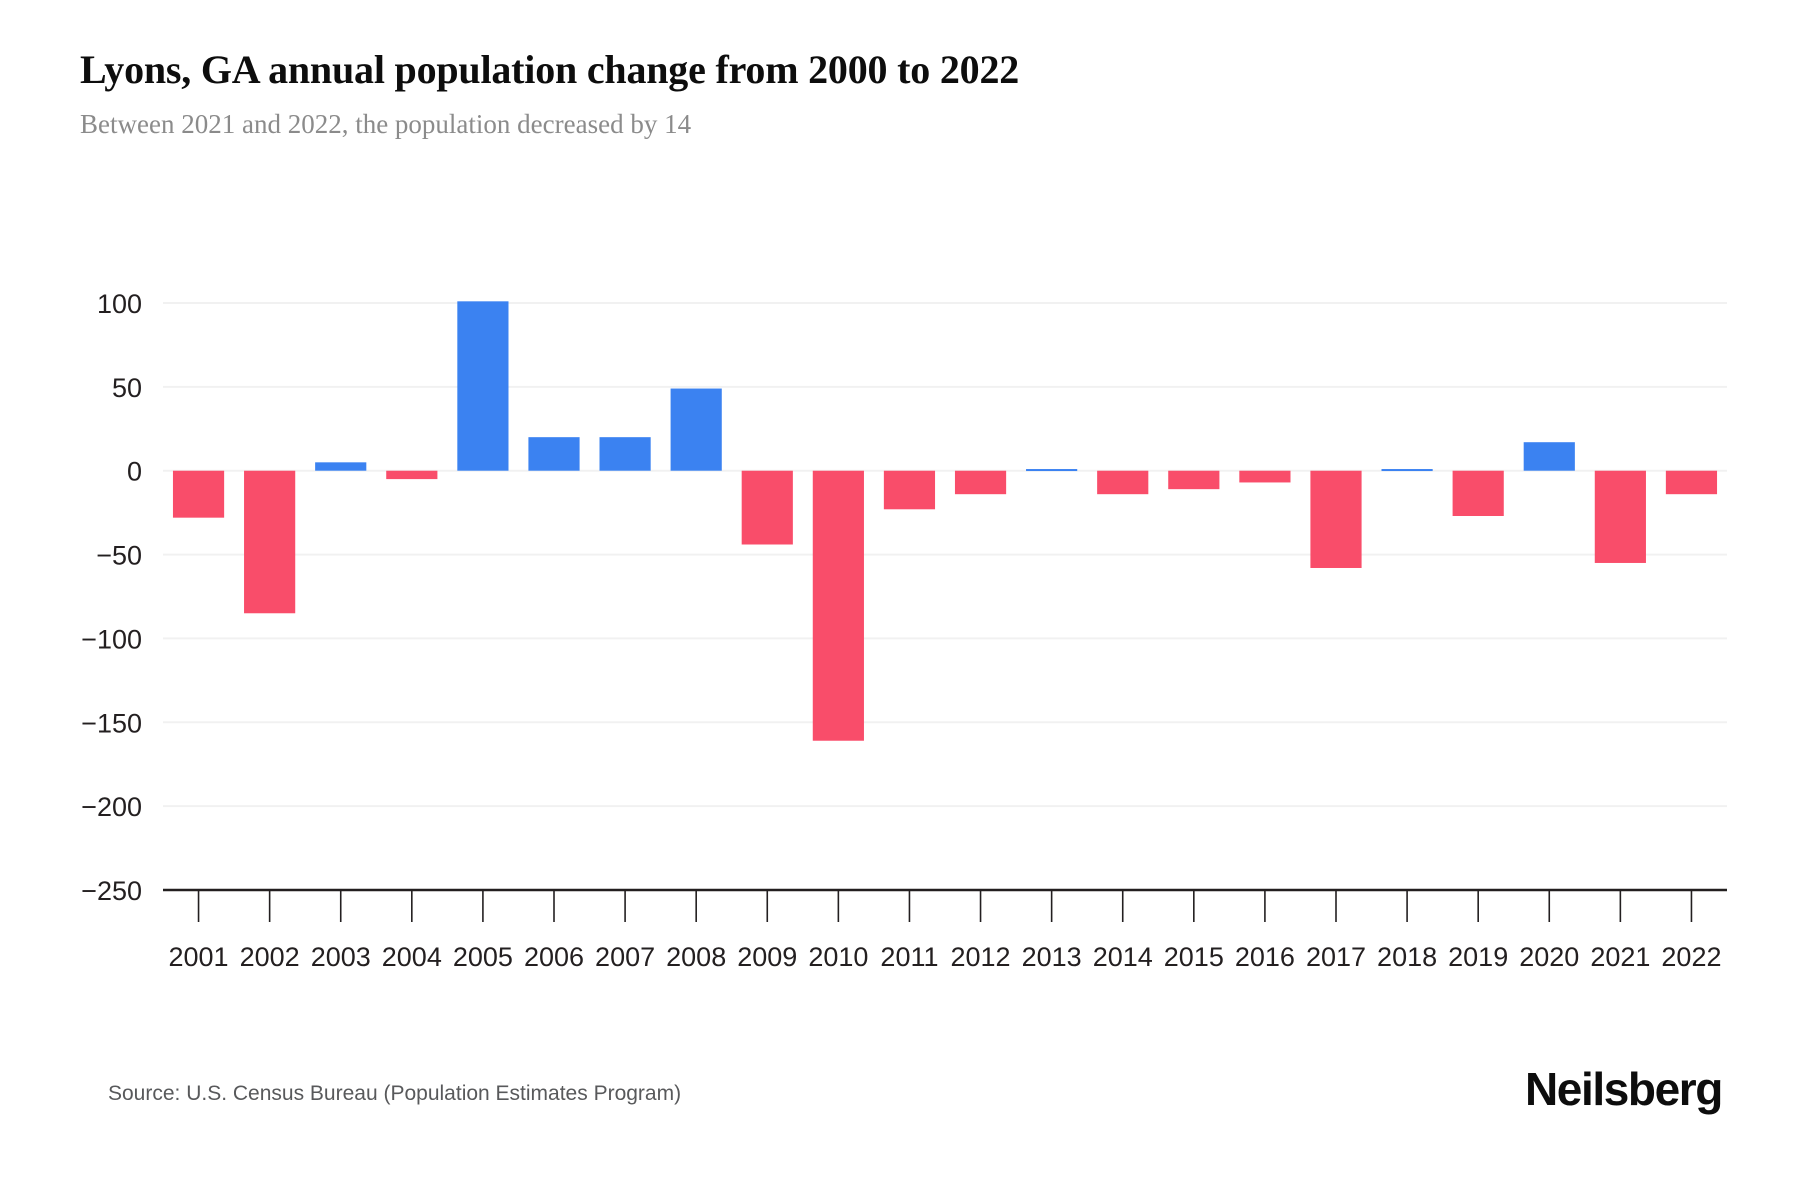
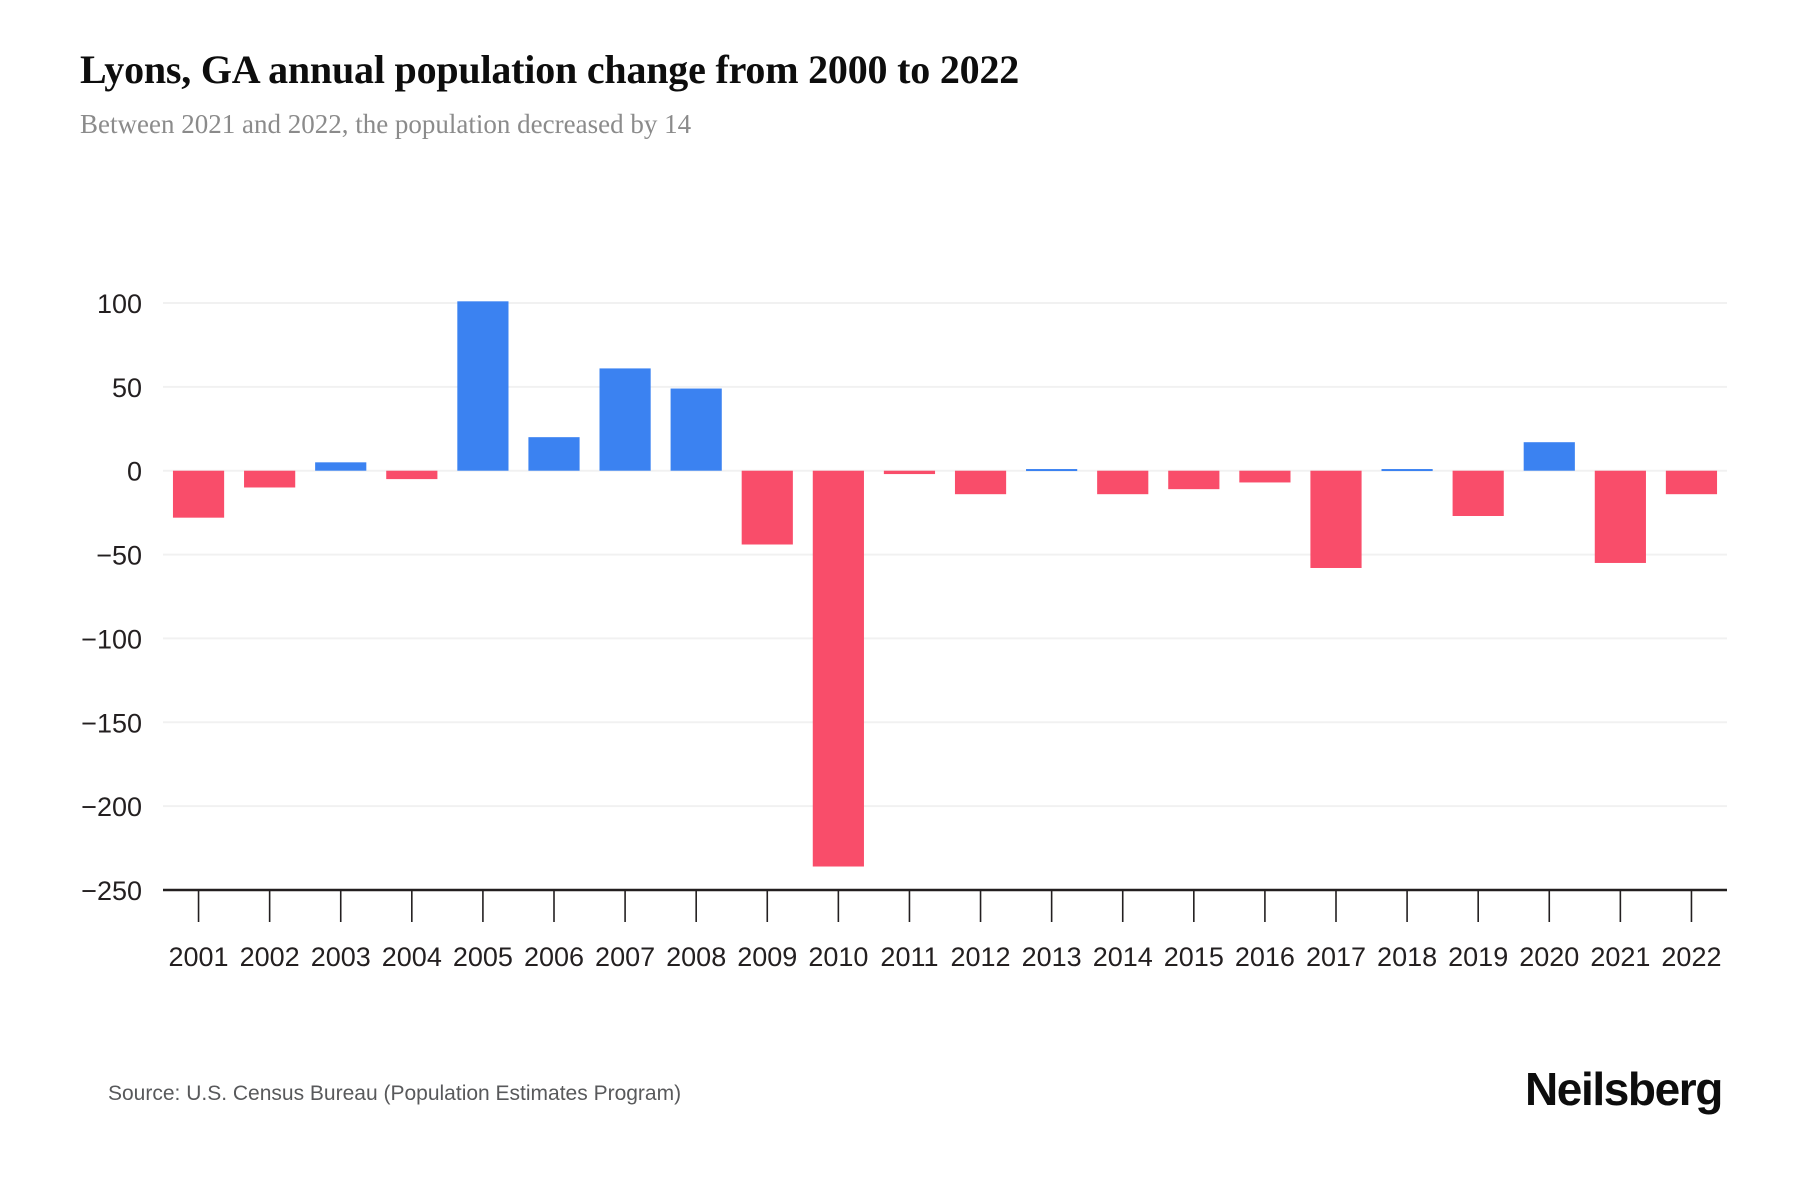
2002: -85 -> -10
2007: 20 -> 61
2010: -161 -> -236
2011: -23 -> -2
